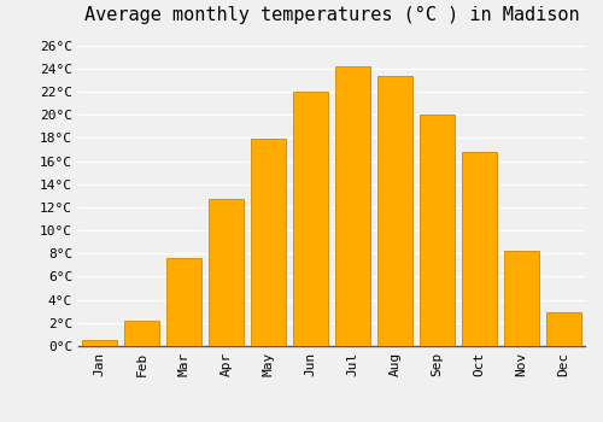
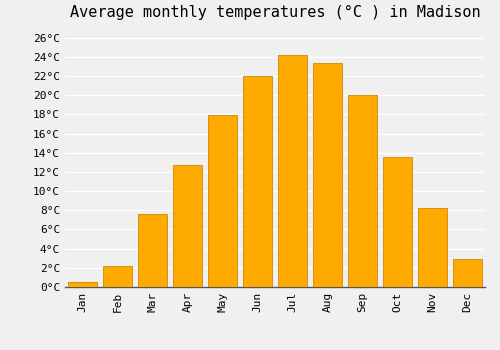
Oct: 16.8°C -> 13.6°C
